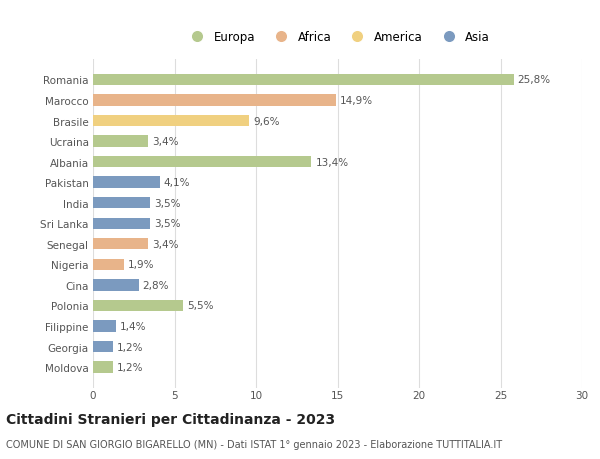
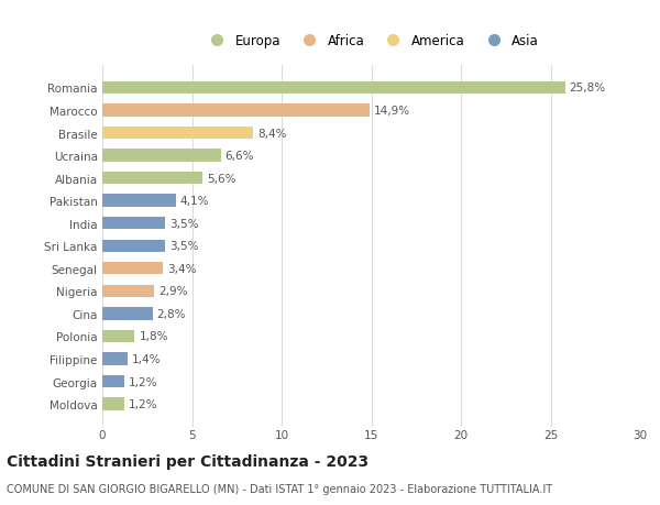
Brasile: 9,6% -> 8,4%
Ucraina: 3,4% -> 6,6%
Albania: 13,4% -> 5,6%
Nigeria: 1,9% -> 2,9%
Polonia: 5,5% -> 1,8%
